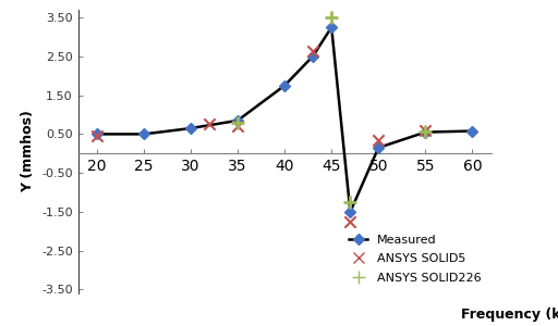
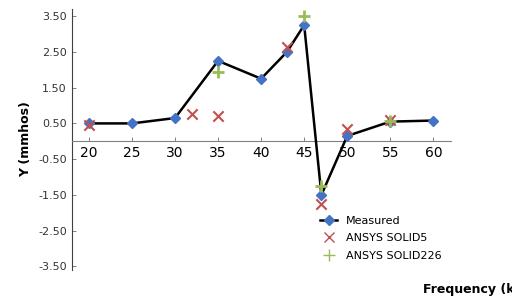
Measured/35: 0.85 -> 2.25
ANSYS SOLID226/35: 0.80 -> 1.95
